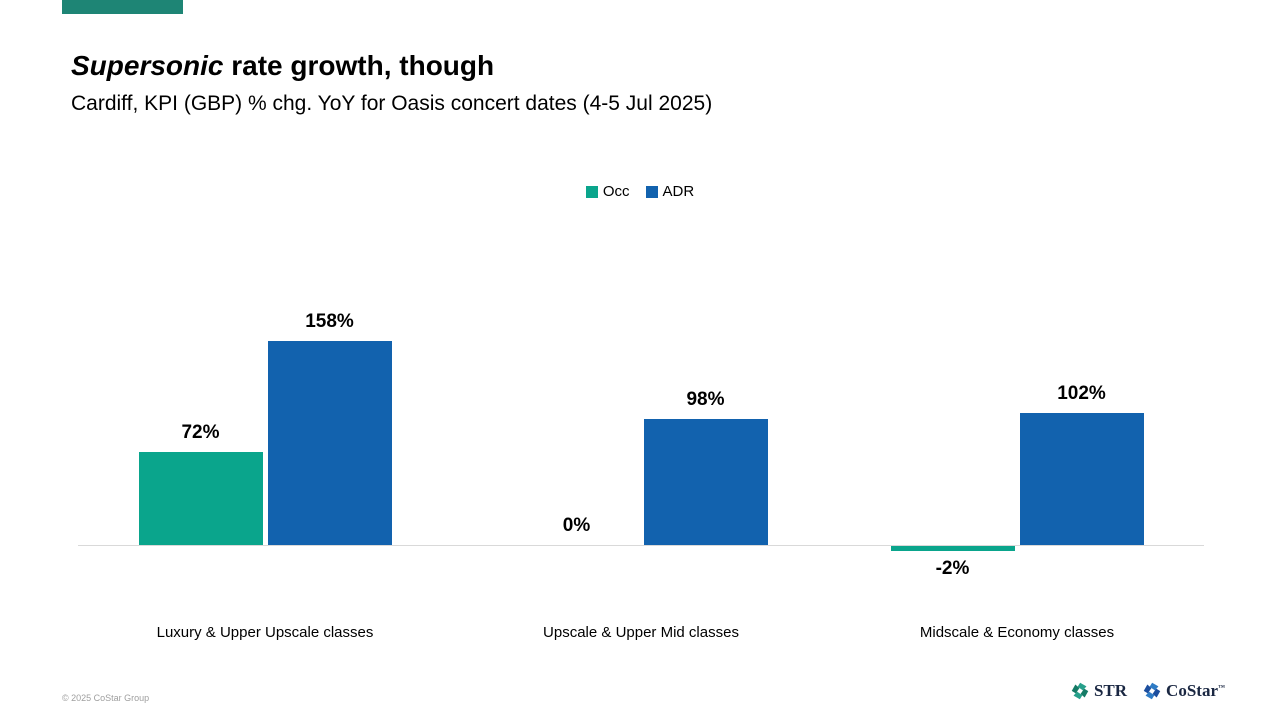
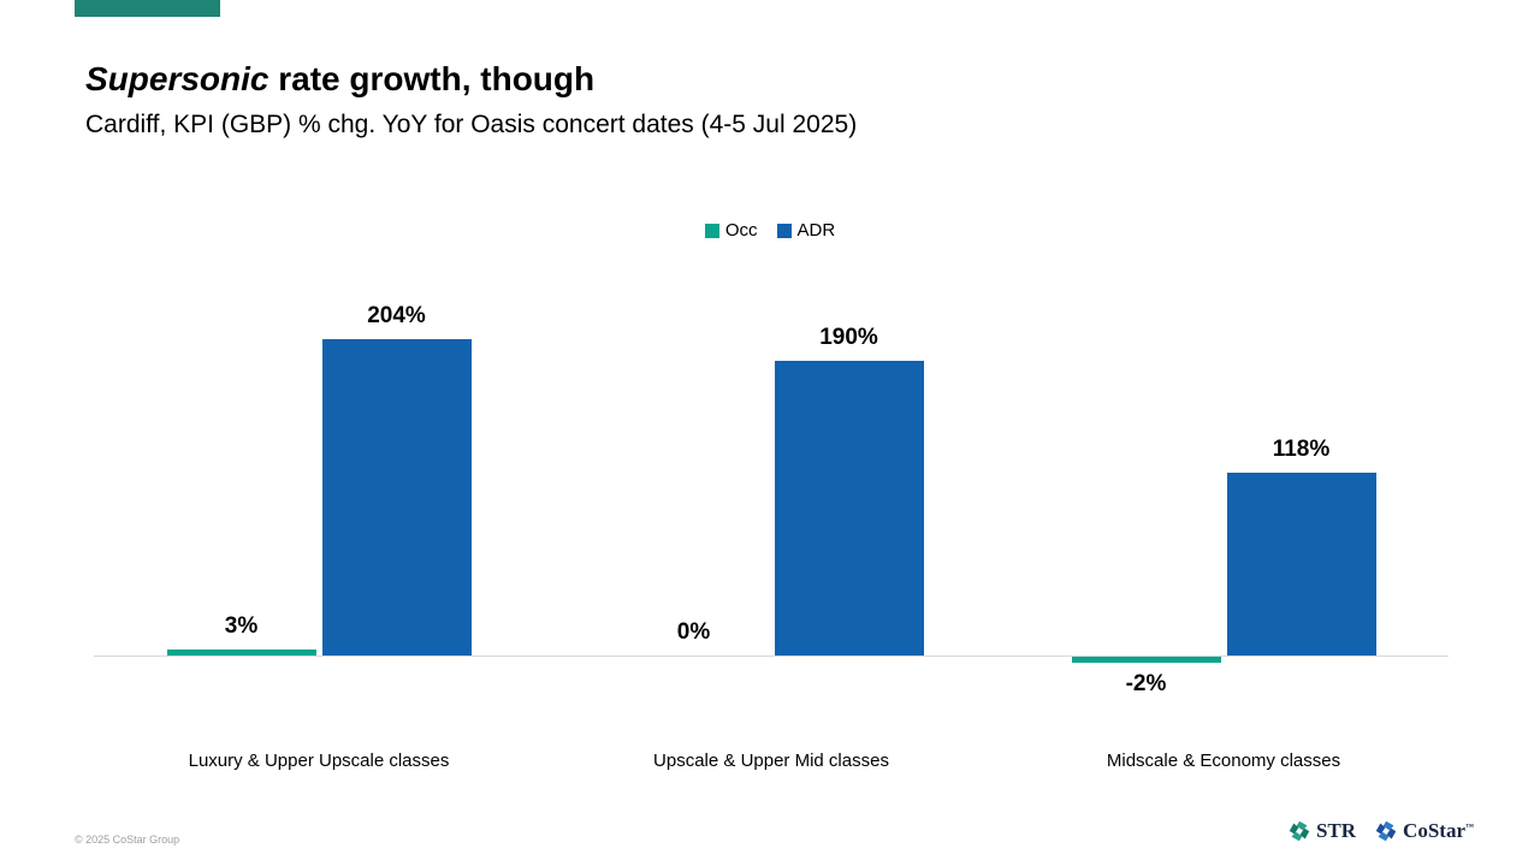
Occ/Luxury & Upper Upscale classes: 72% -> 3%
ADR/Luxury & Upper Upscale classes: 158% -> 204%
ADR/Upscale & Upper Mid classes: 98% -> 190%
ADR/Midscale & Economy classes: 102% -> 118%
